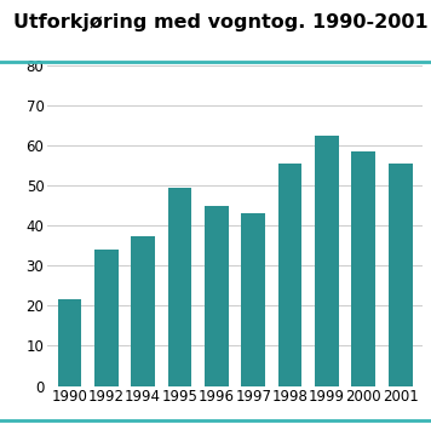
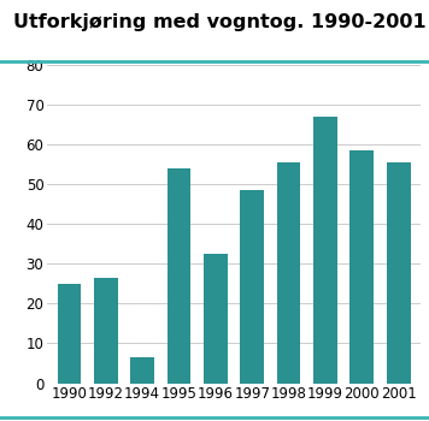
1990: 21.5 -> 25.0
1992: 34.0 -> 26.5
1994: 37.5 -> 6.5
1995: 49.5 -> 54.0
1996: 45.0 -> 32.5
1997: 43.0 -> 48.5
1999: 62.5 -> 67.0
